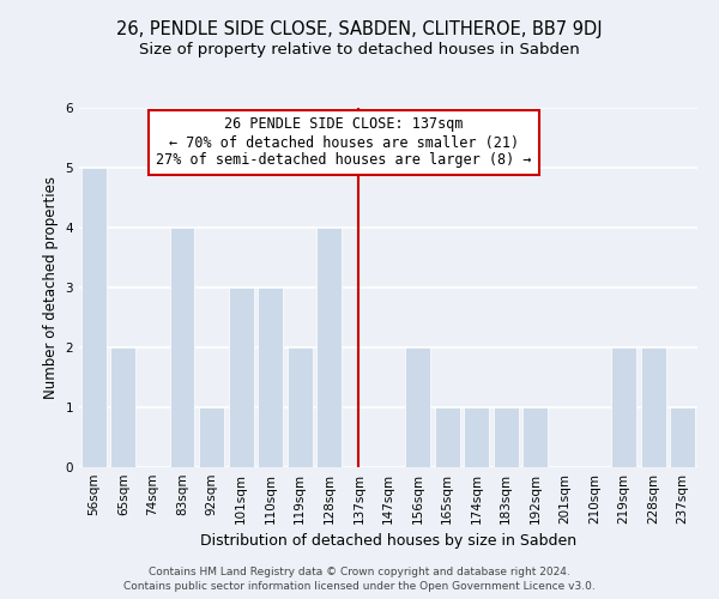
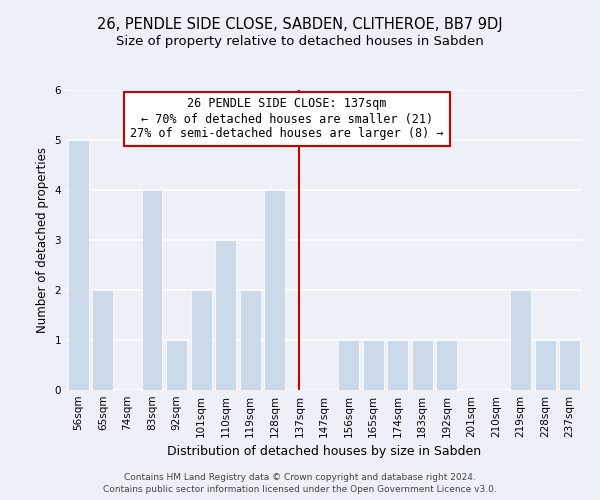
101sqm: 3 -> 2
156sqm: 2 -> 1
228sqm: 2 -> 1
